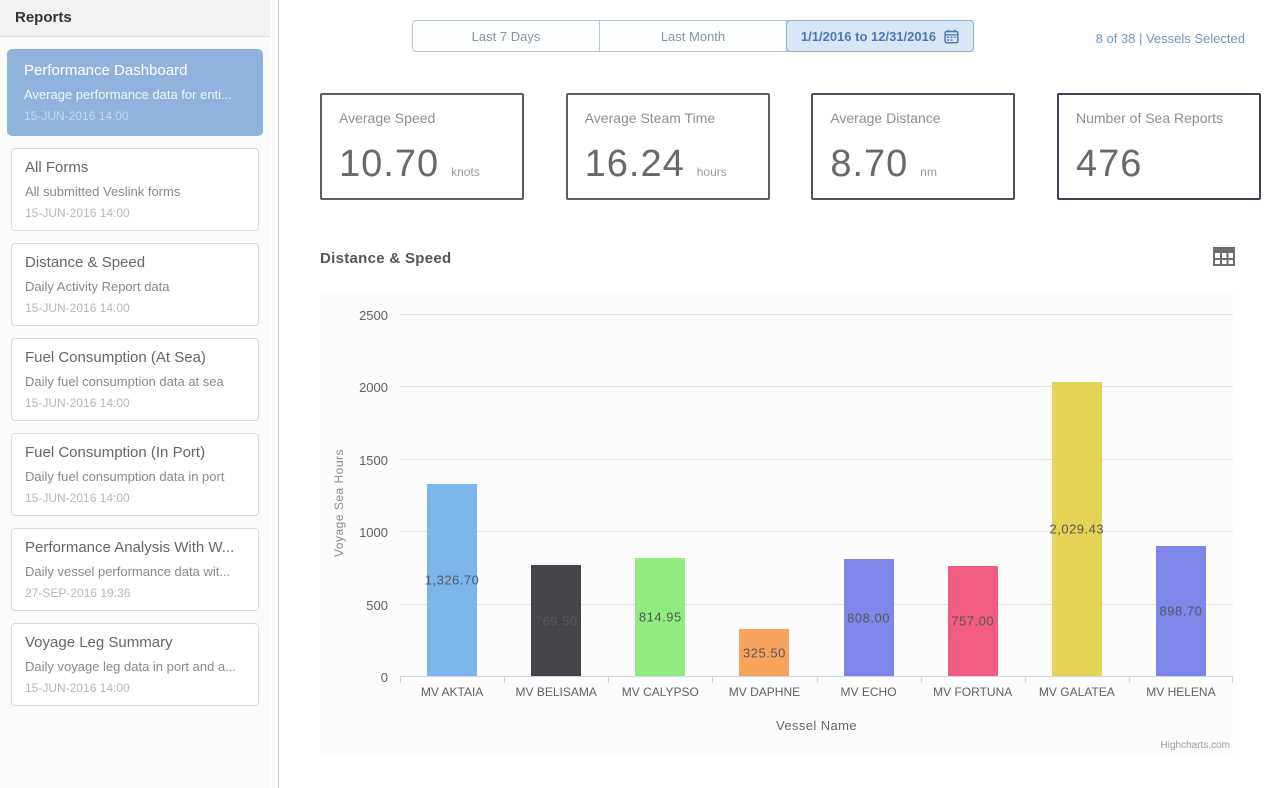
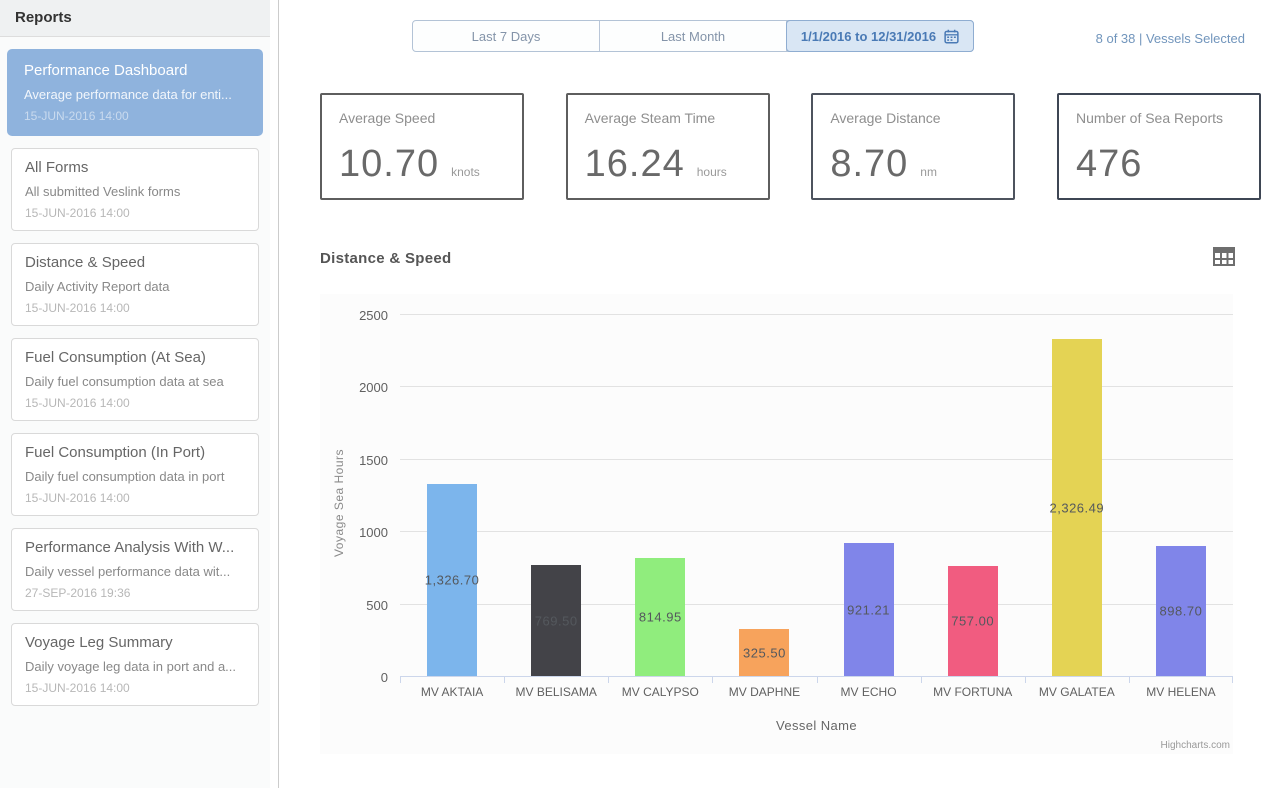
MV ECHO: 808.00 -> 921.21
MV GALATEA: 2,029.43 -> 2,326.49
